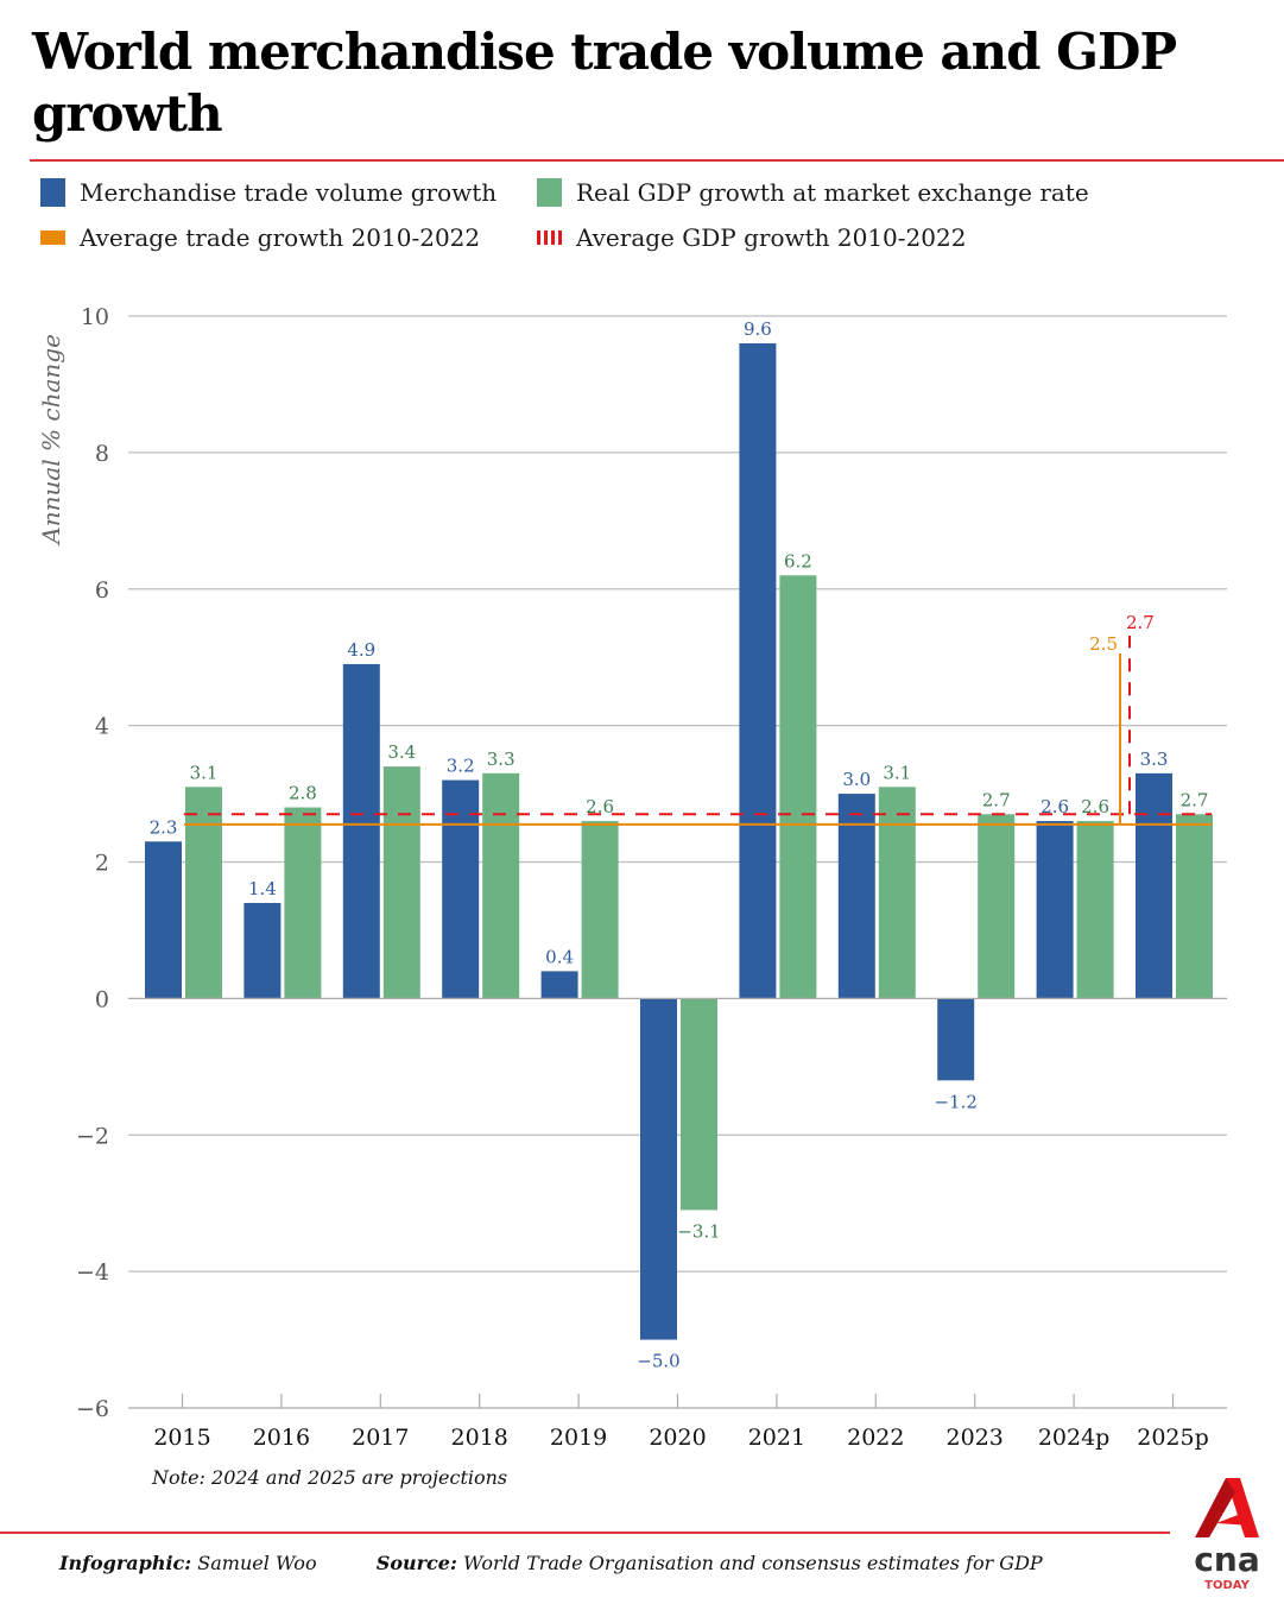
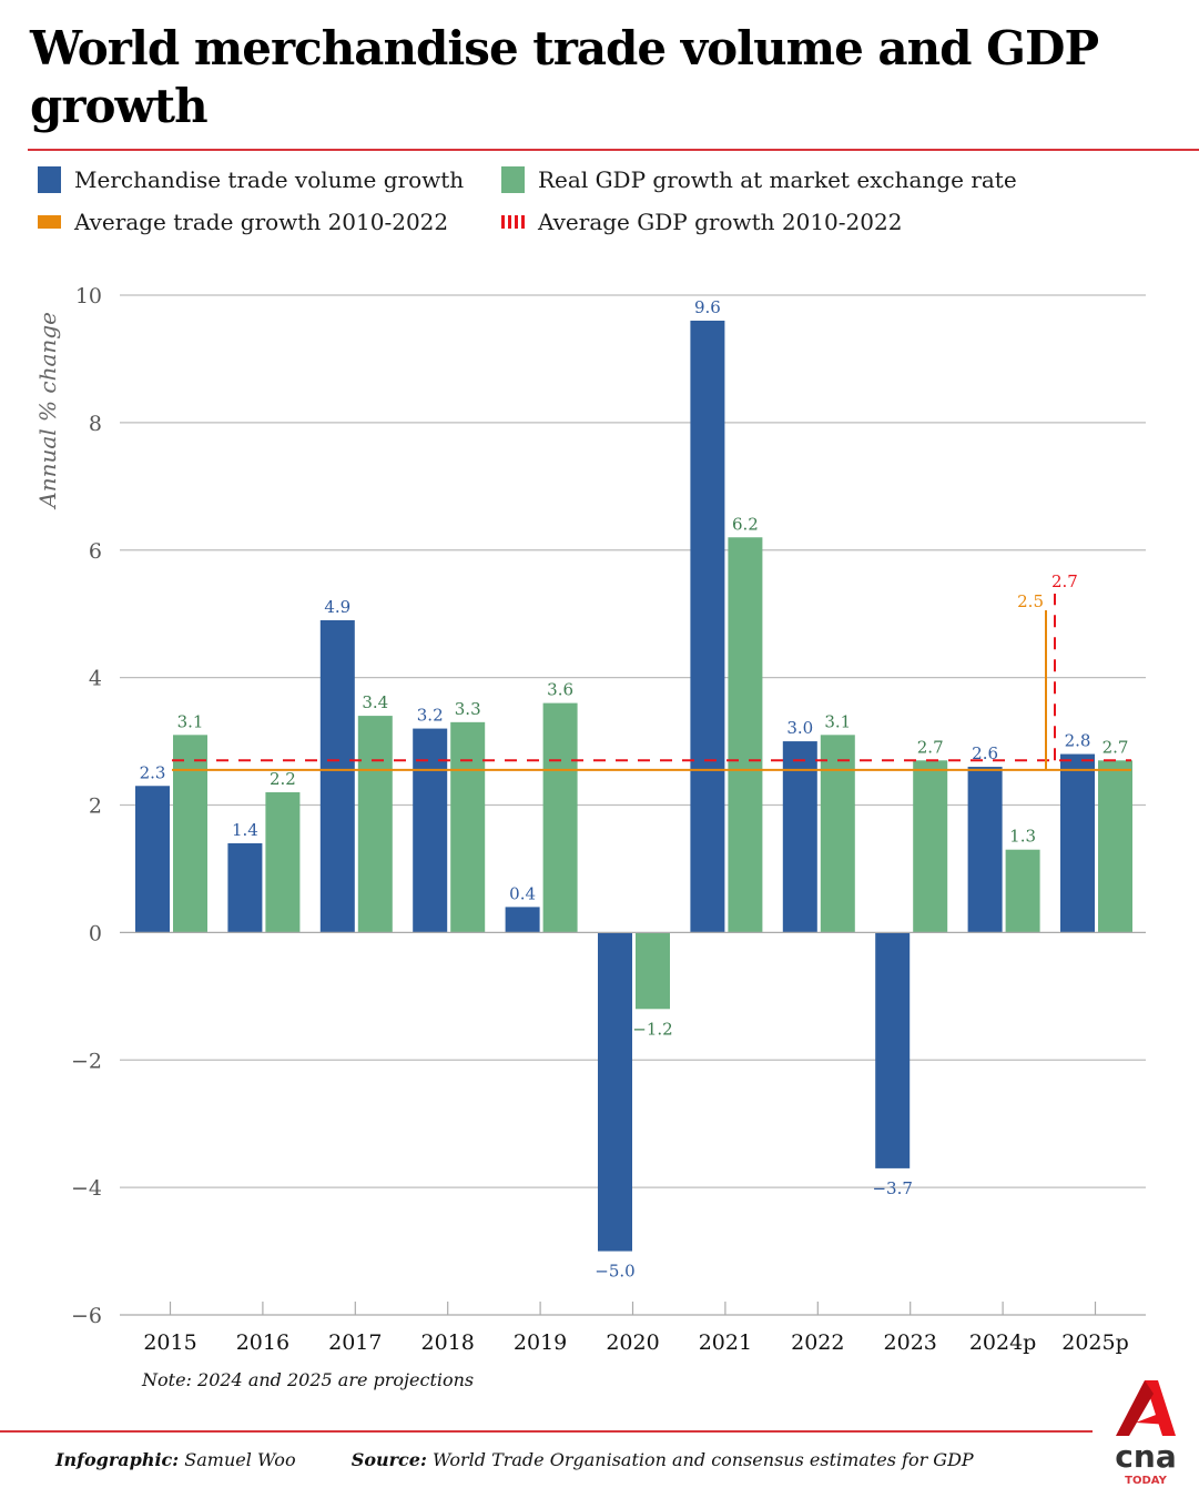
Real GDP growth at market exchange rate/2016: 2.8 -> 2.2
Real GDP growth at market exchange rate/2019: 2.6 -> 3.6
Real GDP growth at market exchange rate/2020: −3.1 -> −1.2
Merchandise trade volume growth/2023: −1.2 -> −3.7
Real GDP growth at market exchange rate/2024p: 2.6 -> 1.3
Merchandise trade volume growth/2025p: 3.3 -> 2.8
